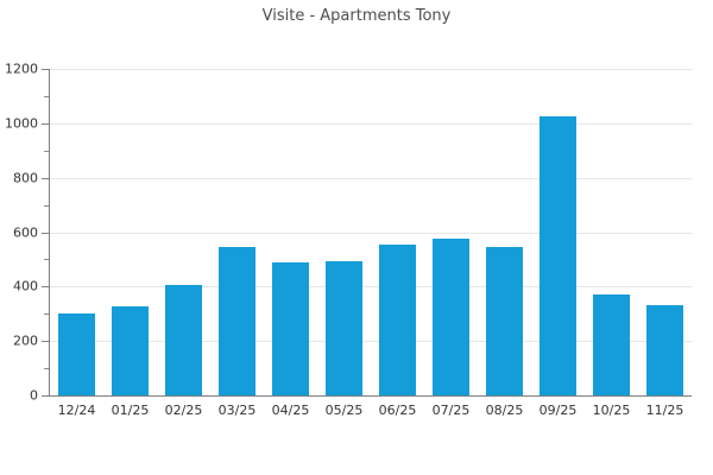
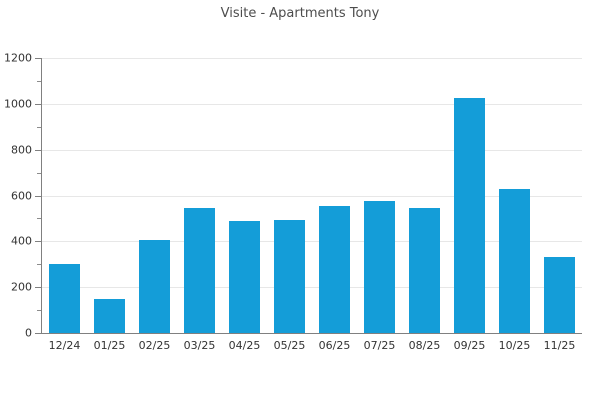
01/25: 330 -> 150
10/25: 370 -> 630
